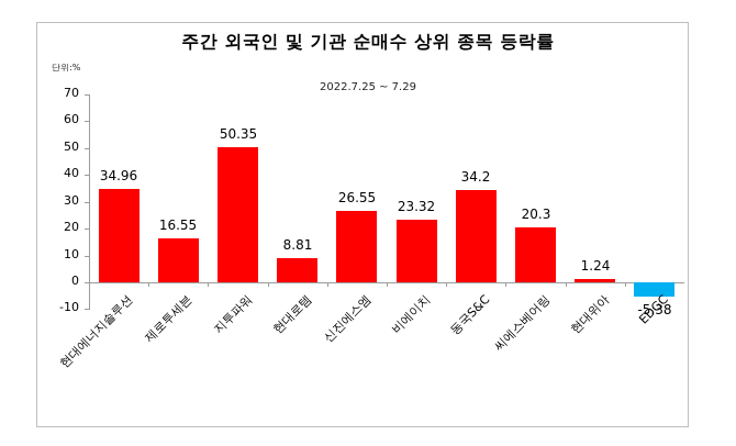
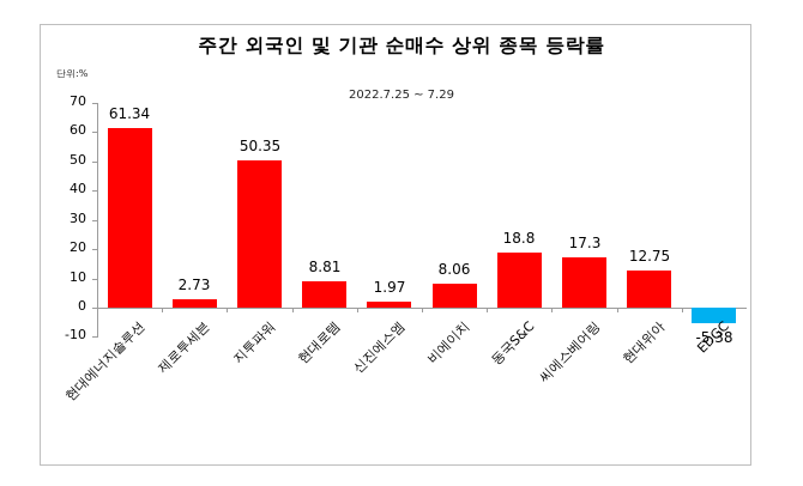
현대에너지솔루션: 34.96 -> 61.34
제로투세븐: 16.55 -> 2.73
신진에스엠: 26.55 -> 1.97
비에이치: 23.32 -> 8.06
동국S&C: 34.2 -> 18.8
씨에스베어링: 20.3 -> 17.3
현대위아: 1.24 -> 12.75
